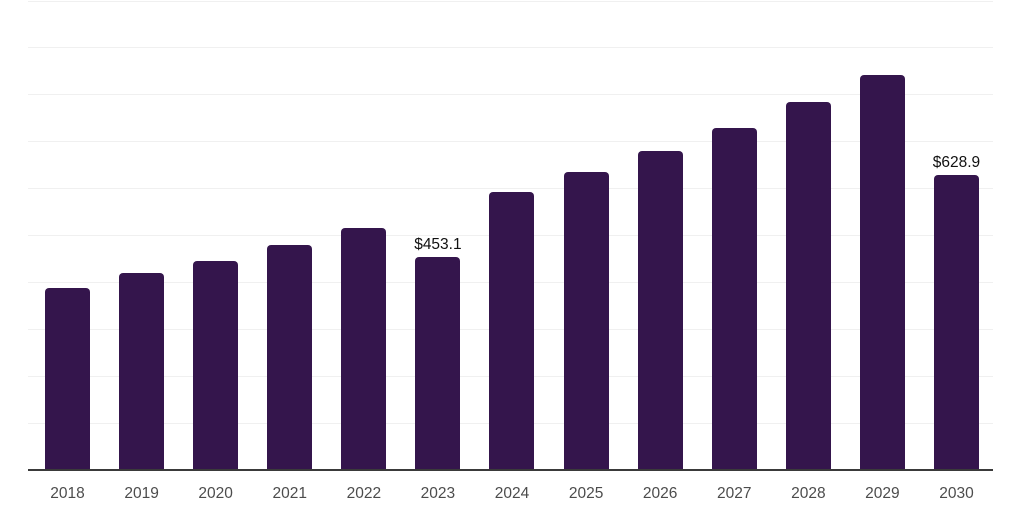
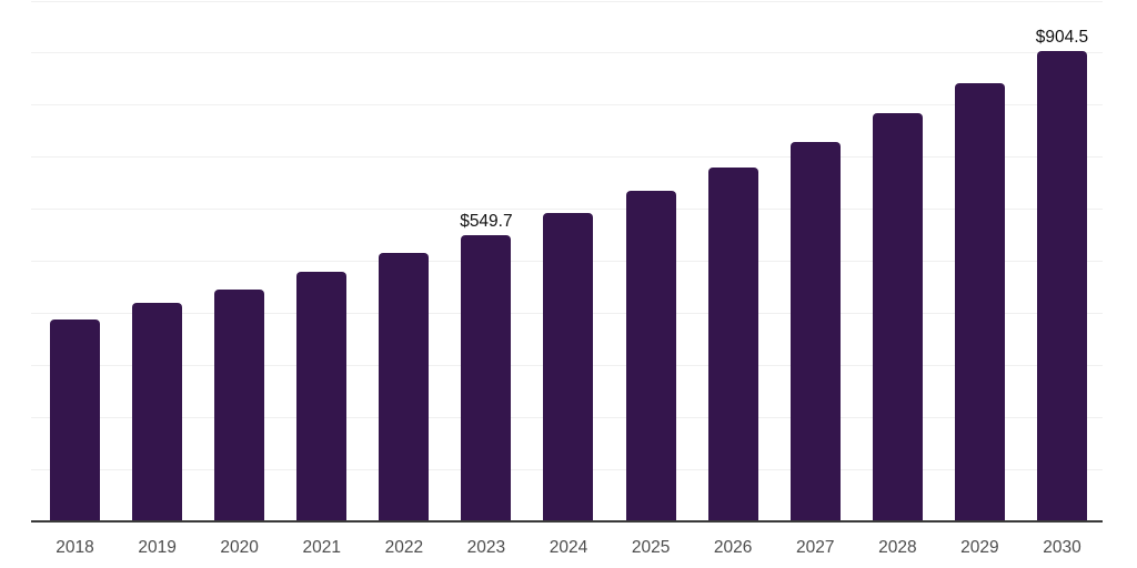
2023: $453.1 -> $549.7
2030: $628.9 -> $904.5
